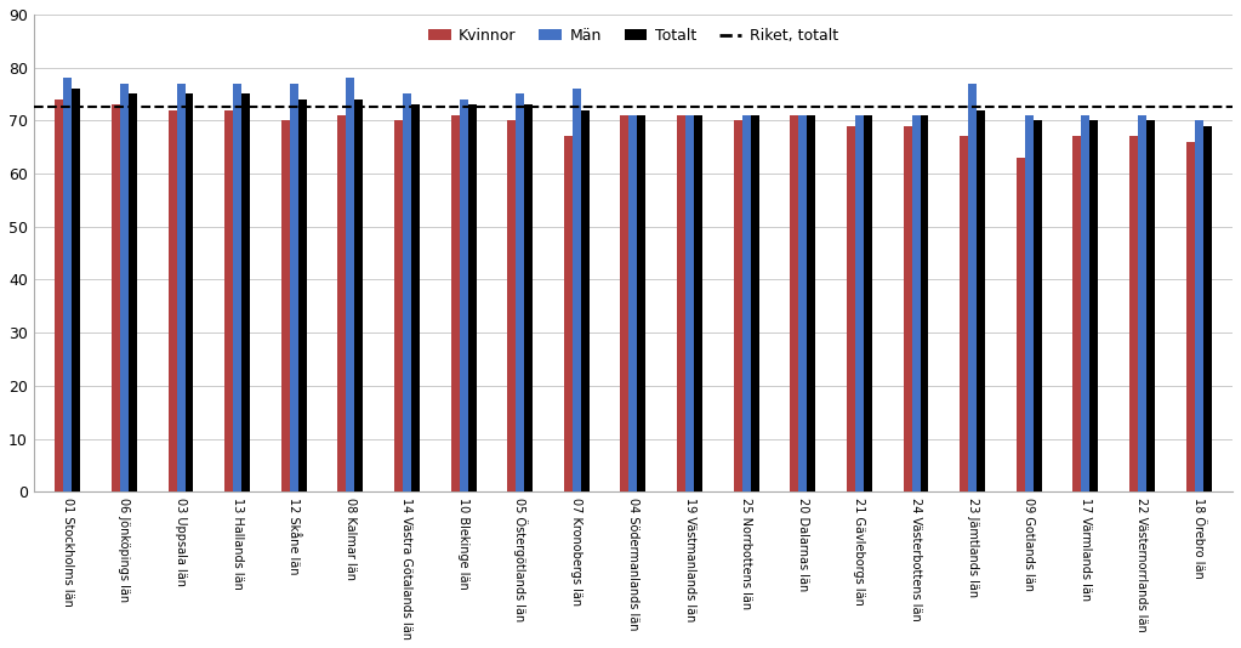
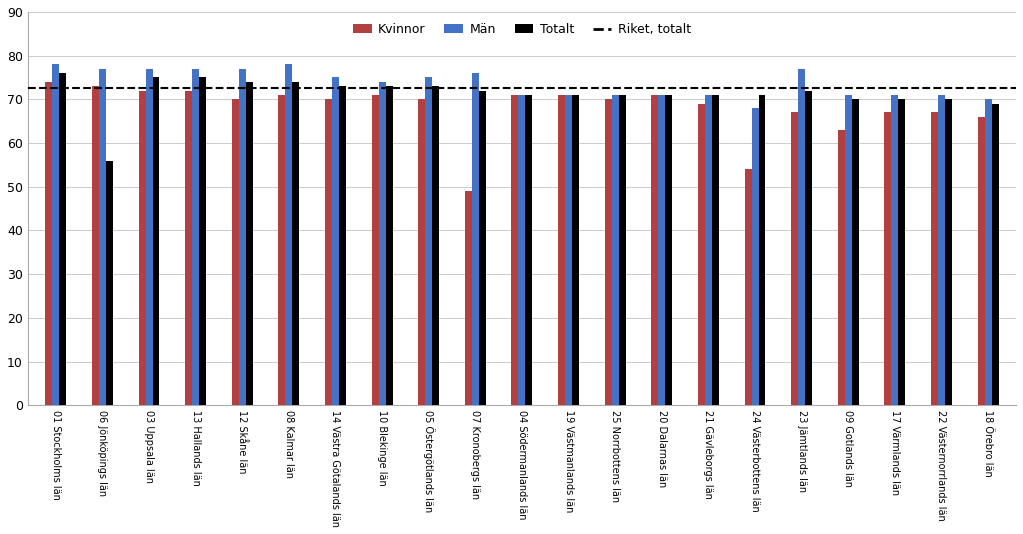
Totalt/06 Jönköpings län: 75 -> 56
Kvinnor/07 Kronobergs län: 67 -> 49
Kvinnor/24 Västerbottens län: 69 -> 54
Män/24 Västerbottens län: 71 -> 68
